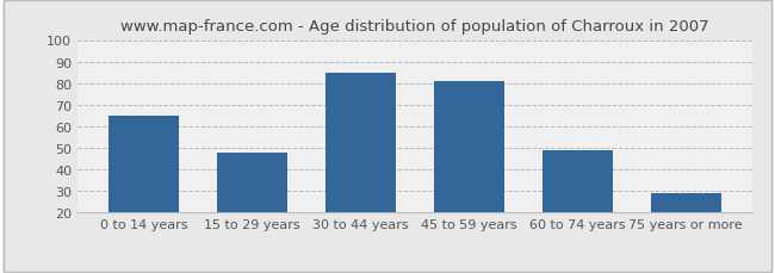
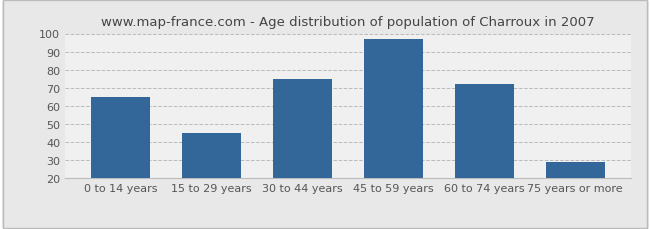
15 to 29 years: 48 -> 45
30 to 44 years: 85 -> 75
45 to 59 years: 81 -> 97
60 to 74 years: 49 -> 72
